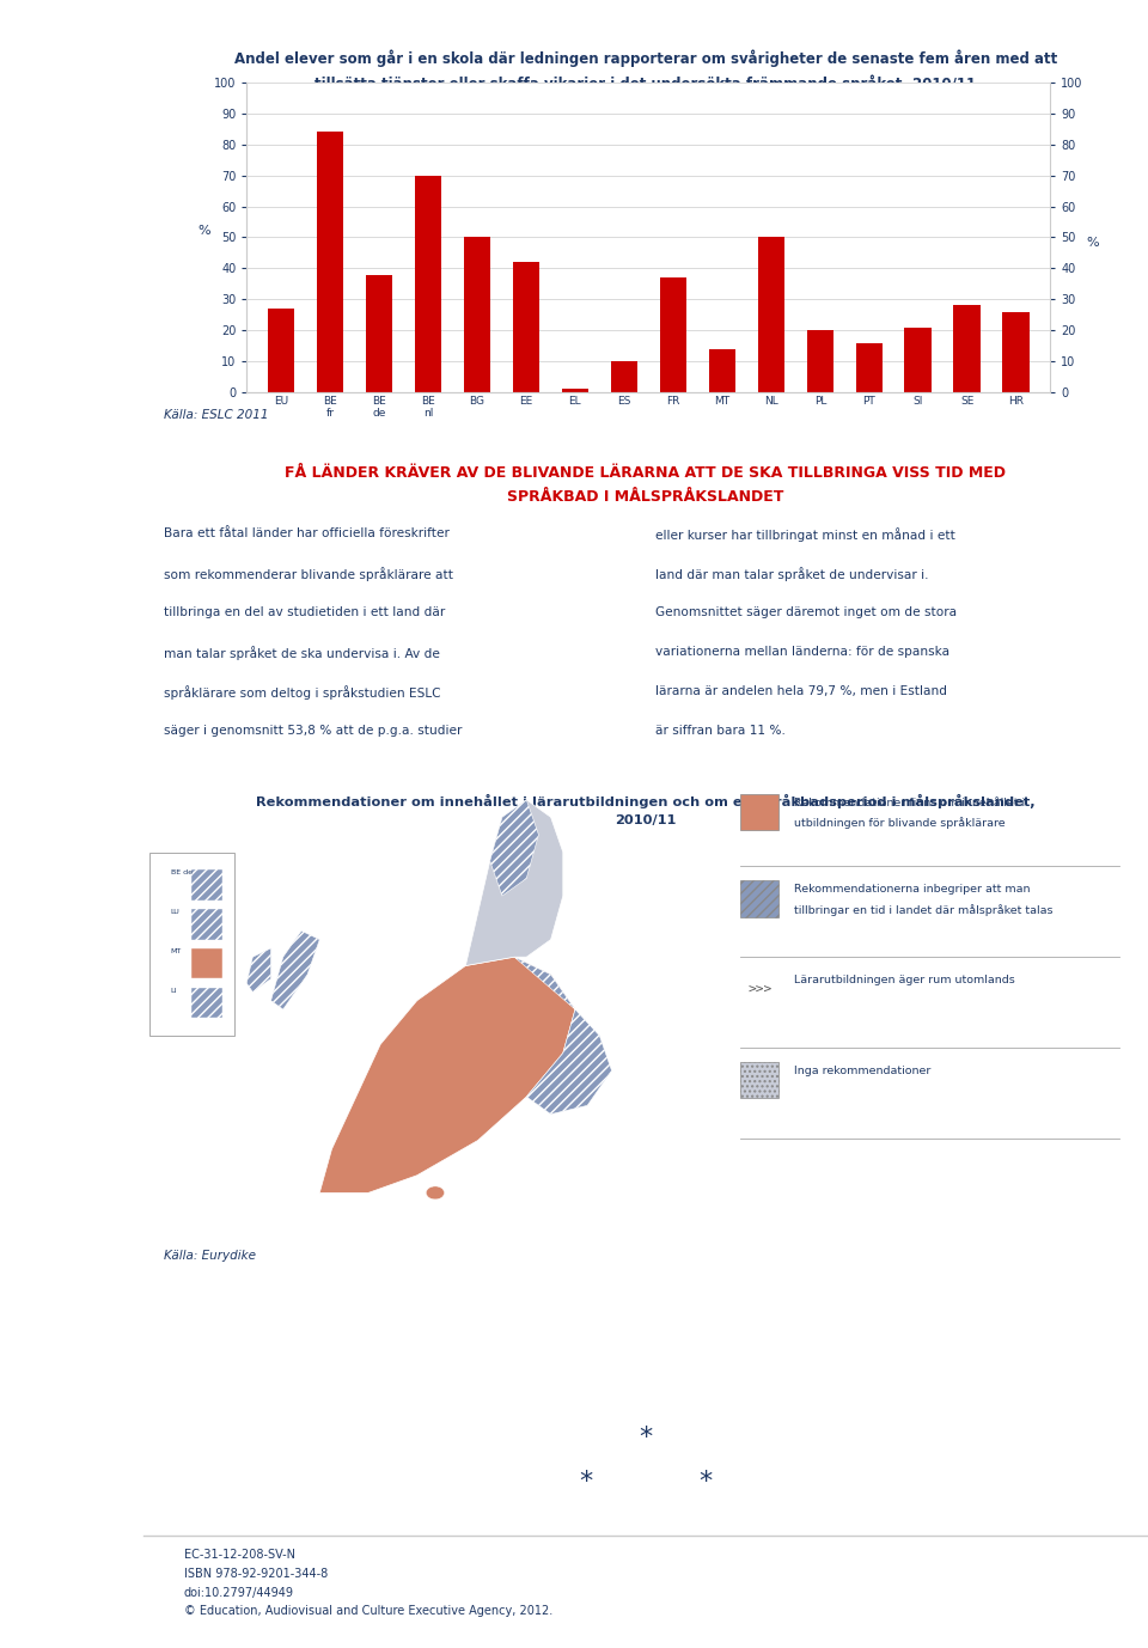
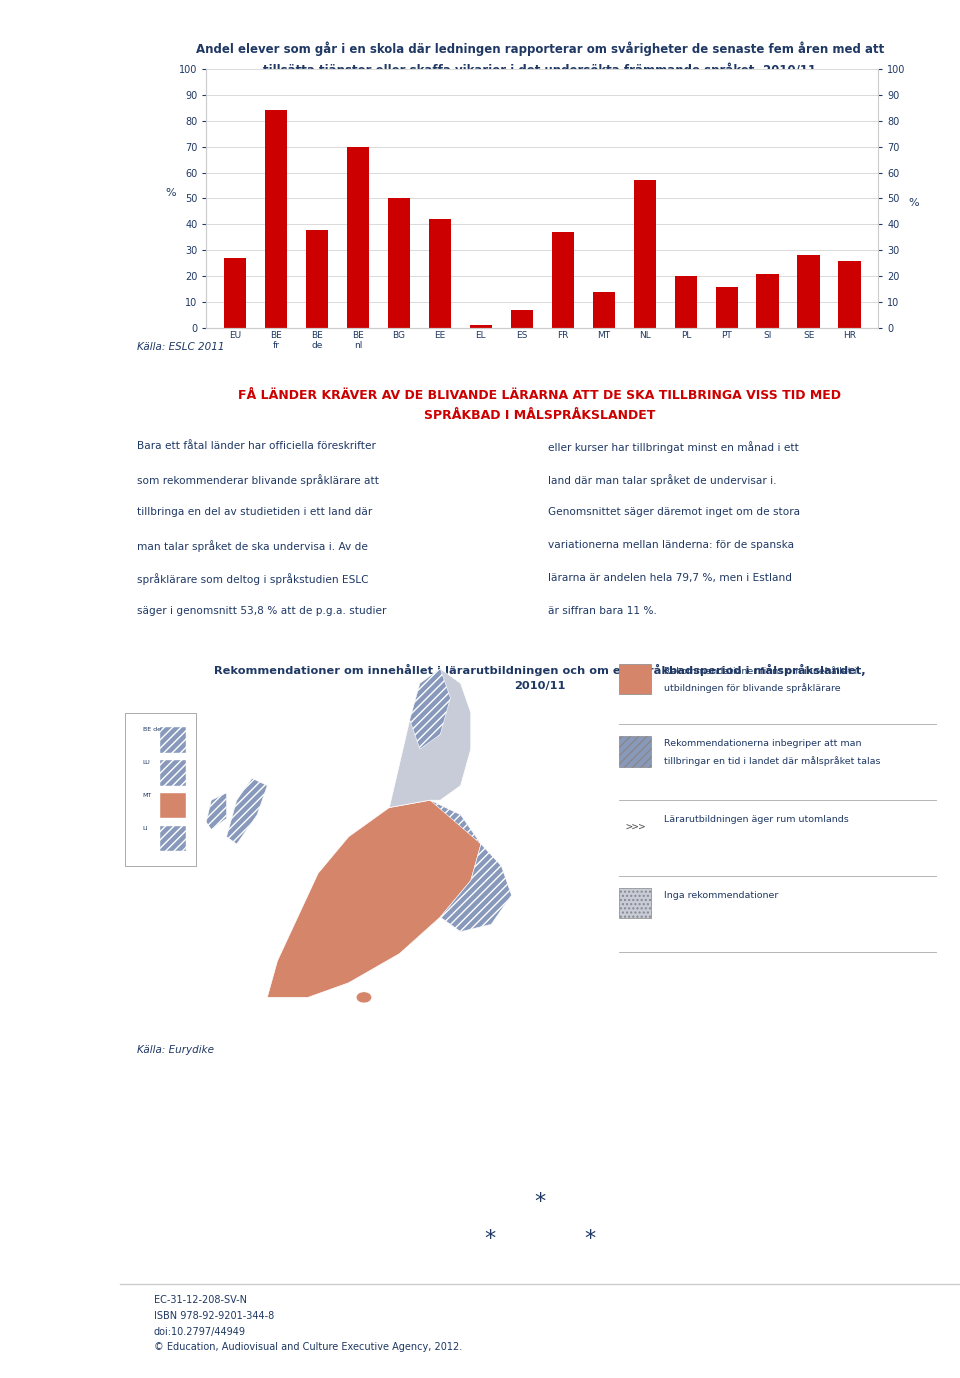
ES: 10 -> 7
NL: 50 -> 57
